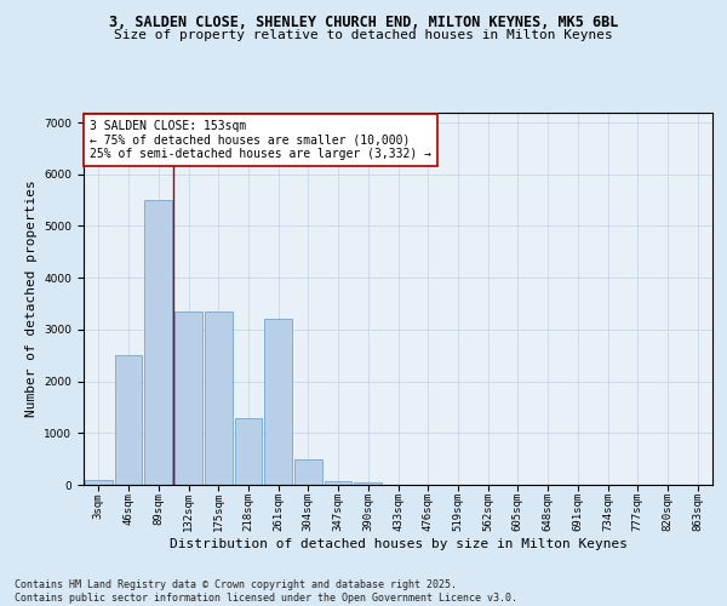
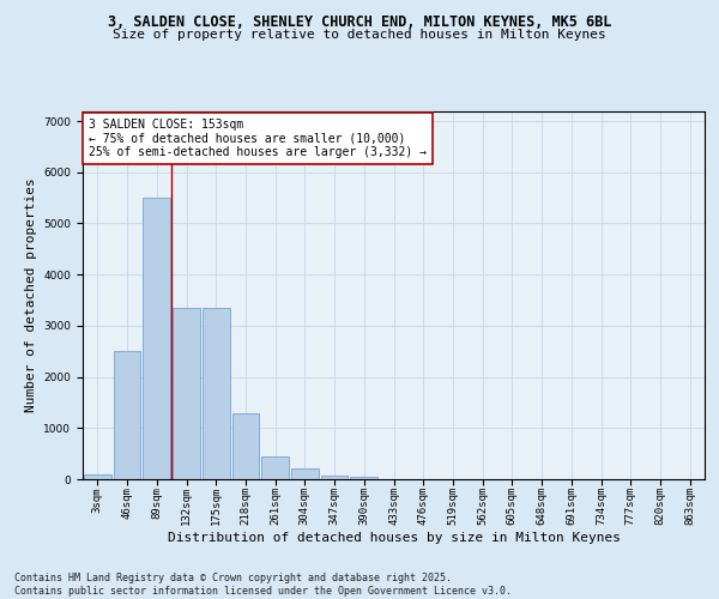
261sqm: 3200 -> 450
304sqm: 500 -> 200
